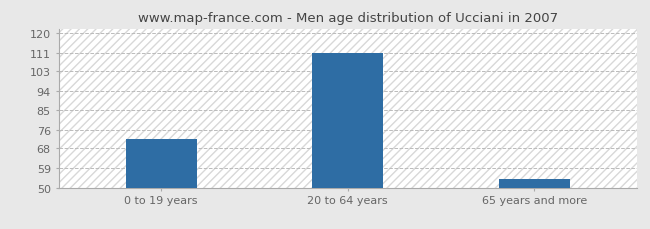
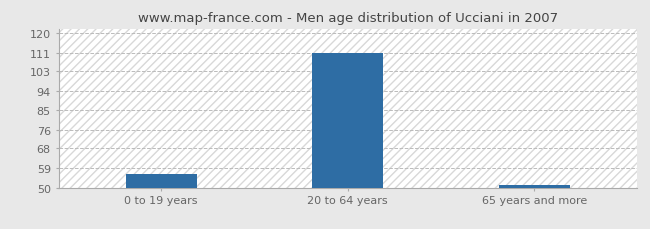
0 to 19 years: 72 -> 56
65 years and more: 54 -> 51
